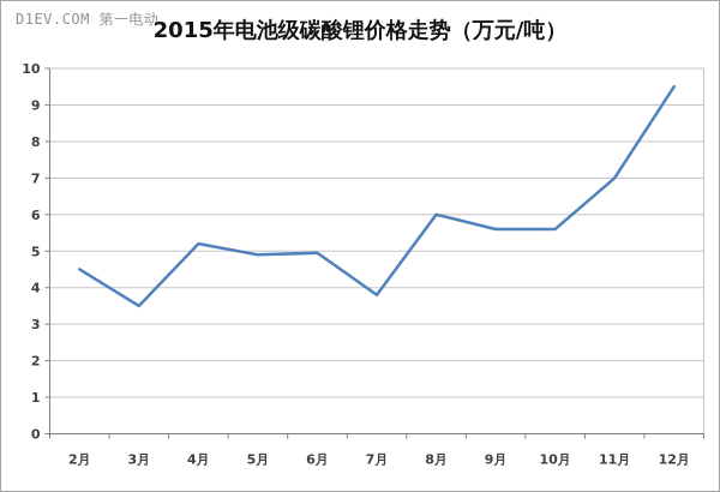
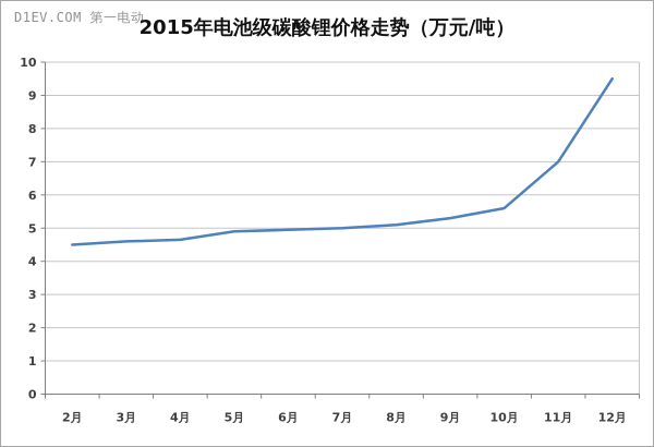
3月: 3.5 -> 4.6
4月: 5.2 -> 4.7
7月: 3.8 -> 5.0
8月: 6.0 -> 5.1
9月: 5.6 -> 5.3
